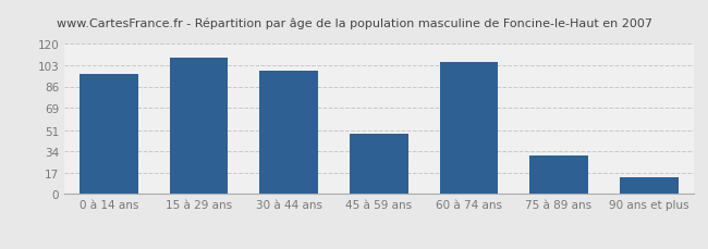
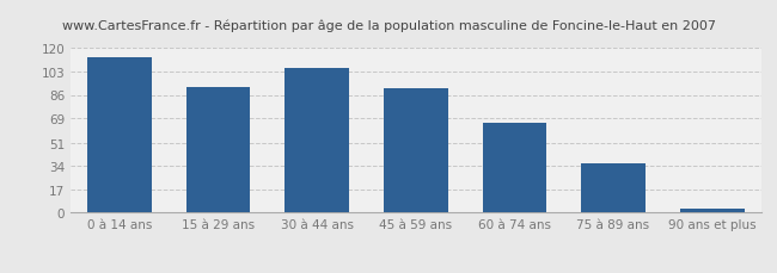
0 à 14 ans: 96 -> 113
15 à 29 ans: 109 -> 92
30 à 44 ans: 99 -> 106
45 à 59 ans: 48 -> 91
60 à 74 ans: 106 -> 66
75 à 89 ans: 31 -> 36
90 ans et plus: 13 -> 3
